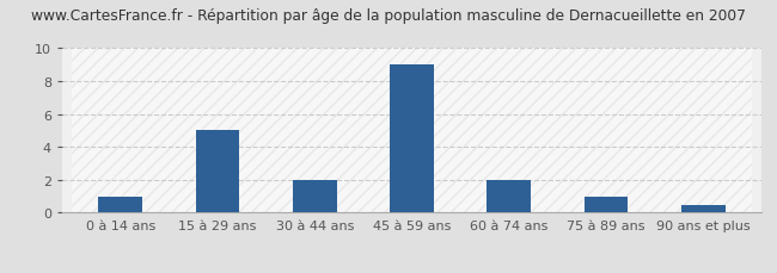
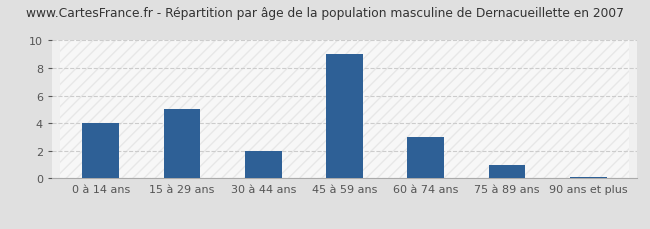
0 à 14 ans: 1.0 -> 4.0
60 à 74 ans: 2.0 -> 3.0
90 ans et plus: 0.5 -> 0.1
